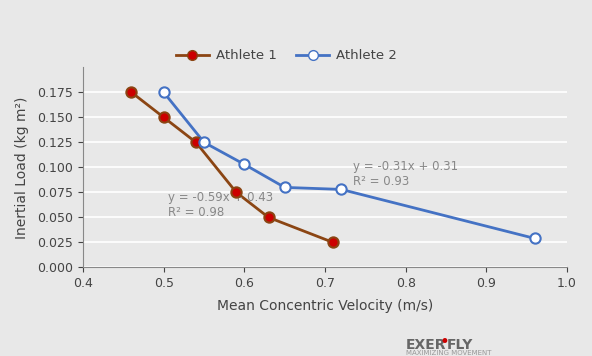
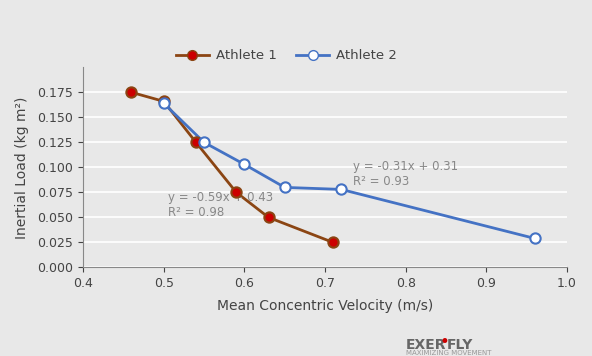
Athlete 1/0.5: 0.150 -> 0.166
Athlete 2/0.5: 0.175 -> 0.164
